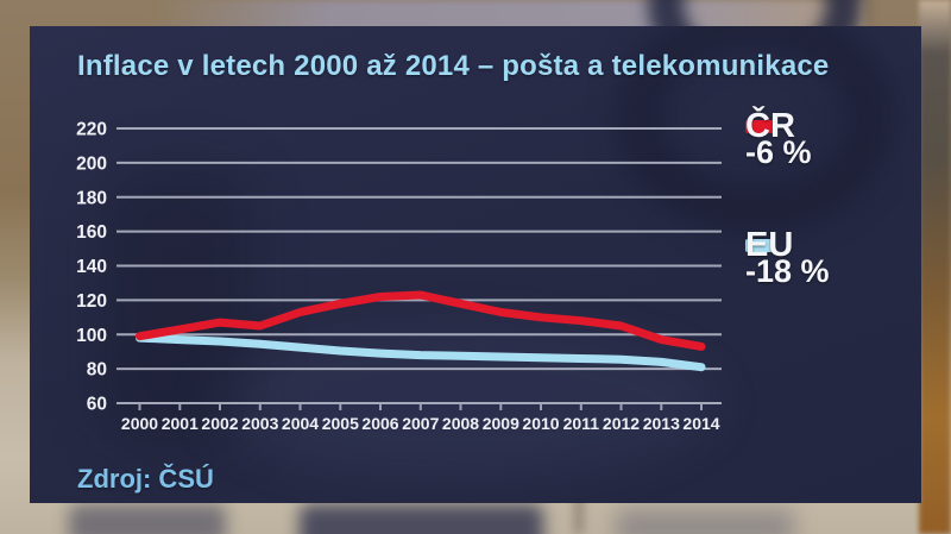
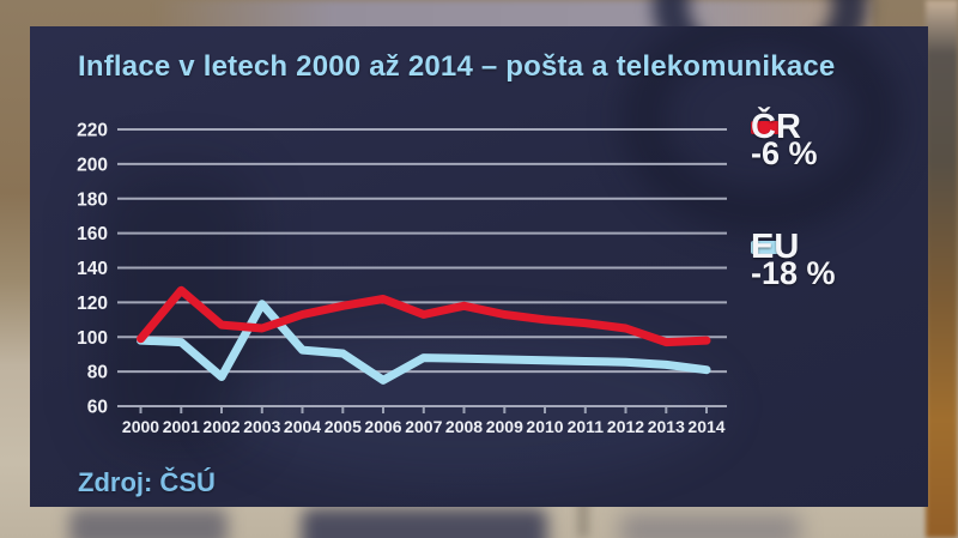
ČR/2001: 103 -> 127
EU/2002: 96 -> 77
EU/2003: 94 -> 119
EU/2006: 89 -> 75
ČR/2007: 123 -> 113
ČR/2014: 93 -> 98
